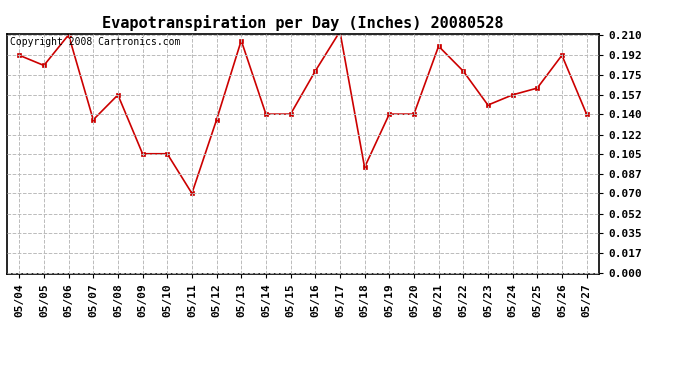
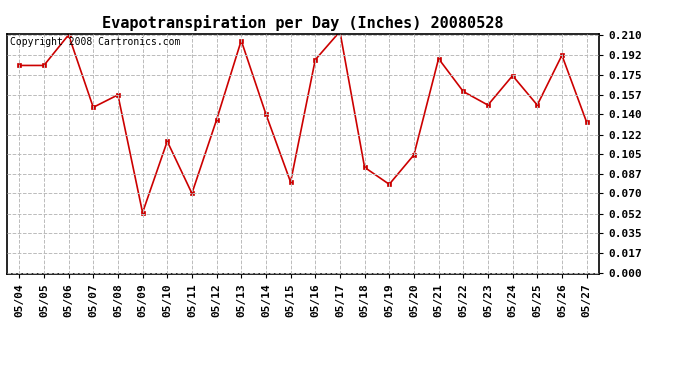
05/04: 0.192 -> 0.183
05/07: 0.135 -> 0.146
05/09: 0.105 -> 0.053
05/10: 0.105 -> 0.116
05/15: 0.140 -> 0.080
05/16: 0.178 -> 0.188
05/19: 0.140 -> 0.078
05/20: 0.140 -> 0.104
05/21: 0.200 -> 0.189
05/22: 0.178 -> 0.160
05/24: 0.157 -> 0.174
05/25: 0.163 -> 0.148
05/27: 0.140 -> 0.133
